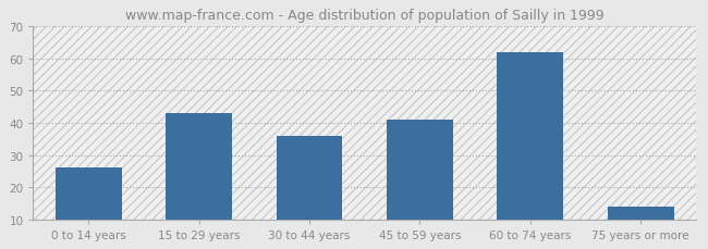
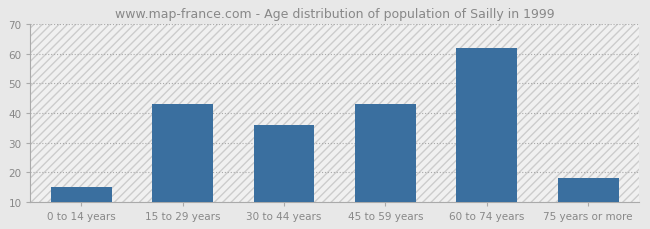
0 to 14 years: 26 -> 15
45 to 59 years: 41 -> 43
75 years or more: 14 -> 18
